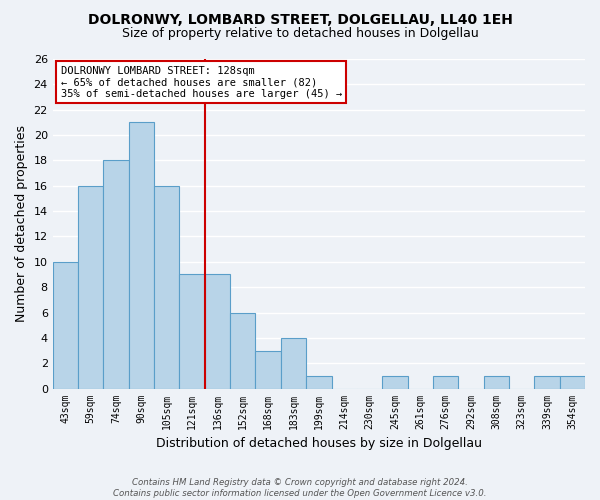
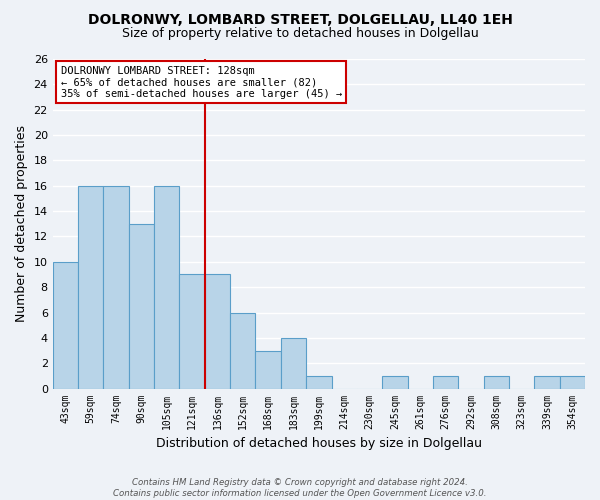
74sqm: 18 -> 16
90sqm: 21 -> 13
